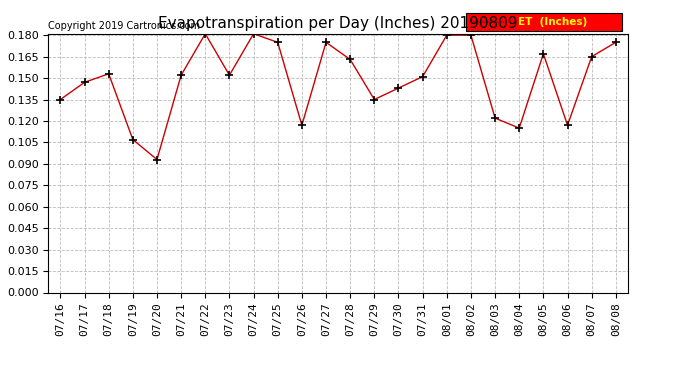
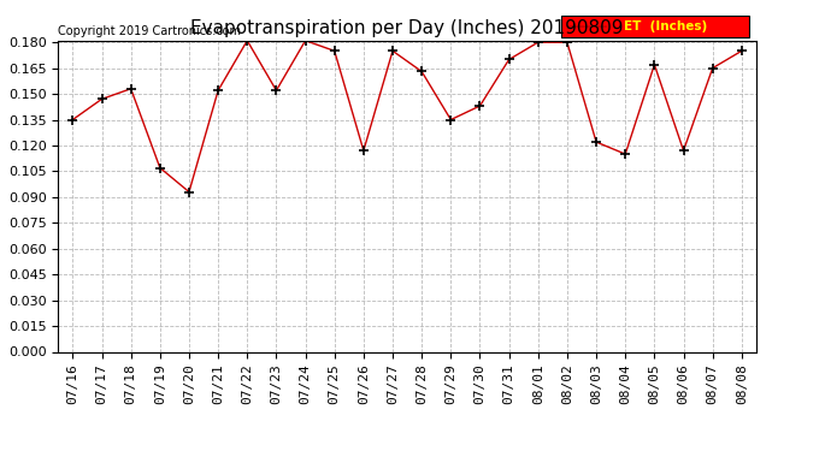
07/31: 0.151 -> 0.170
